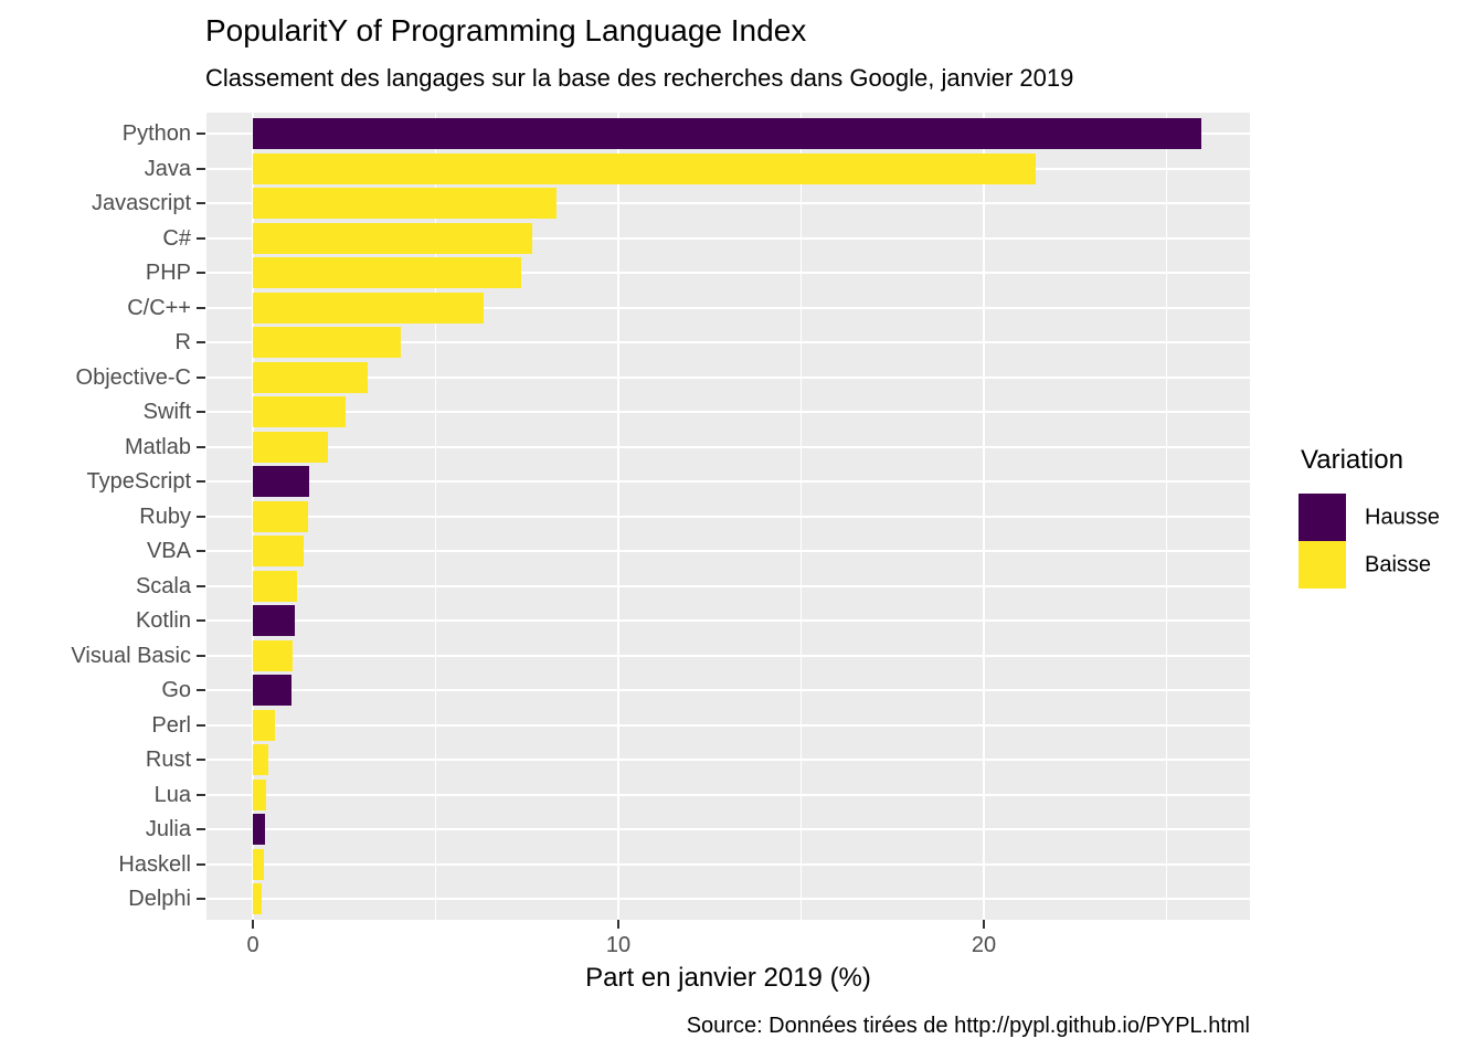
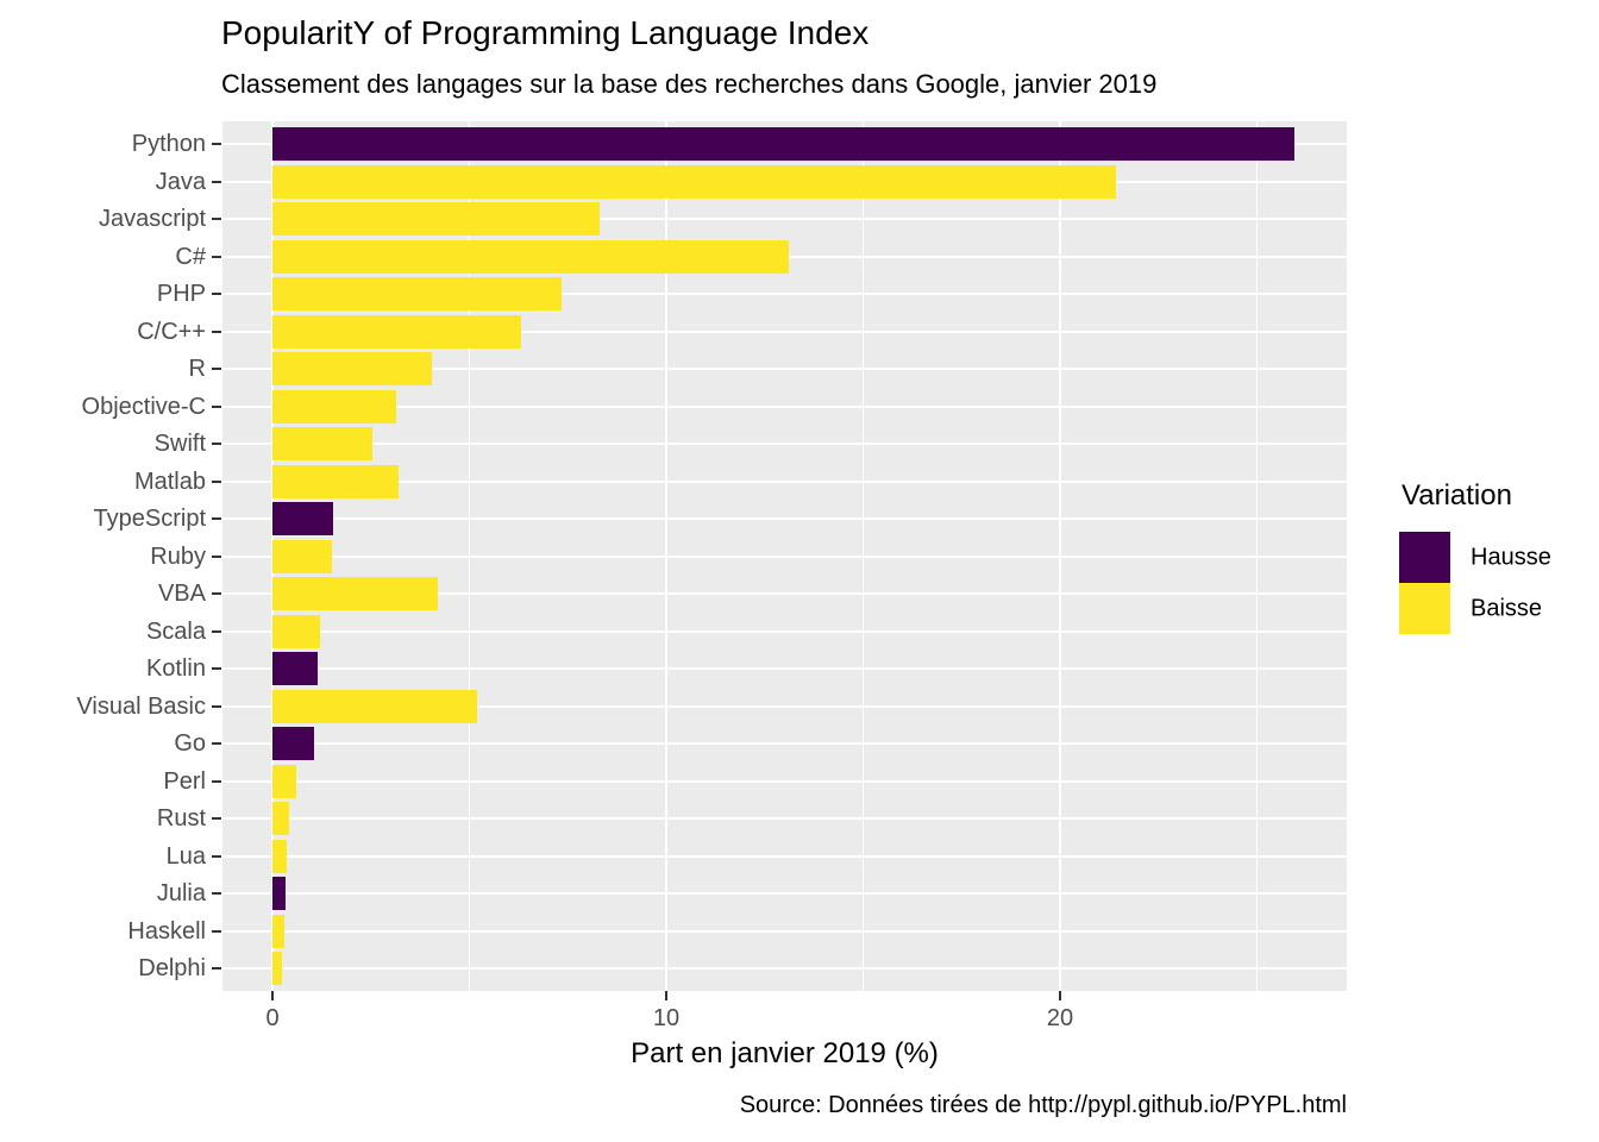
C#: 7.7 -> 13.1
Matlab: 2.0 -> 3.2
VBA: 1.4 -> 4.2
Visual Basic: 1.1 -> 5.2
